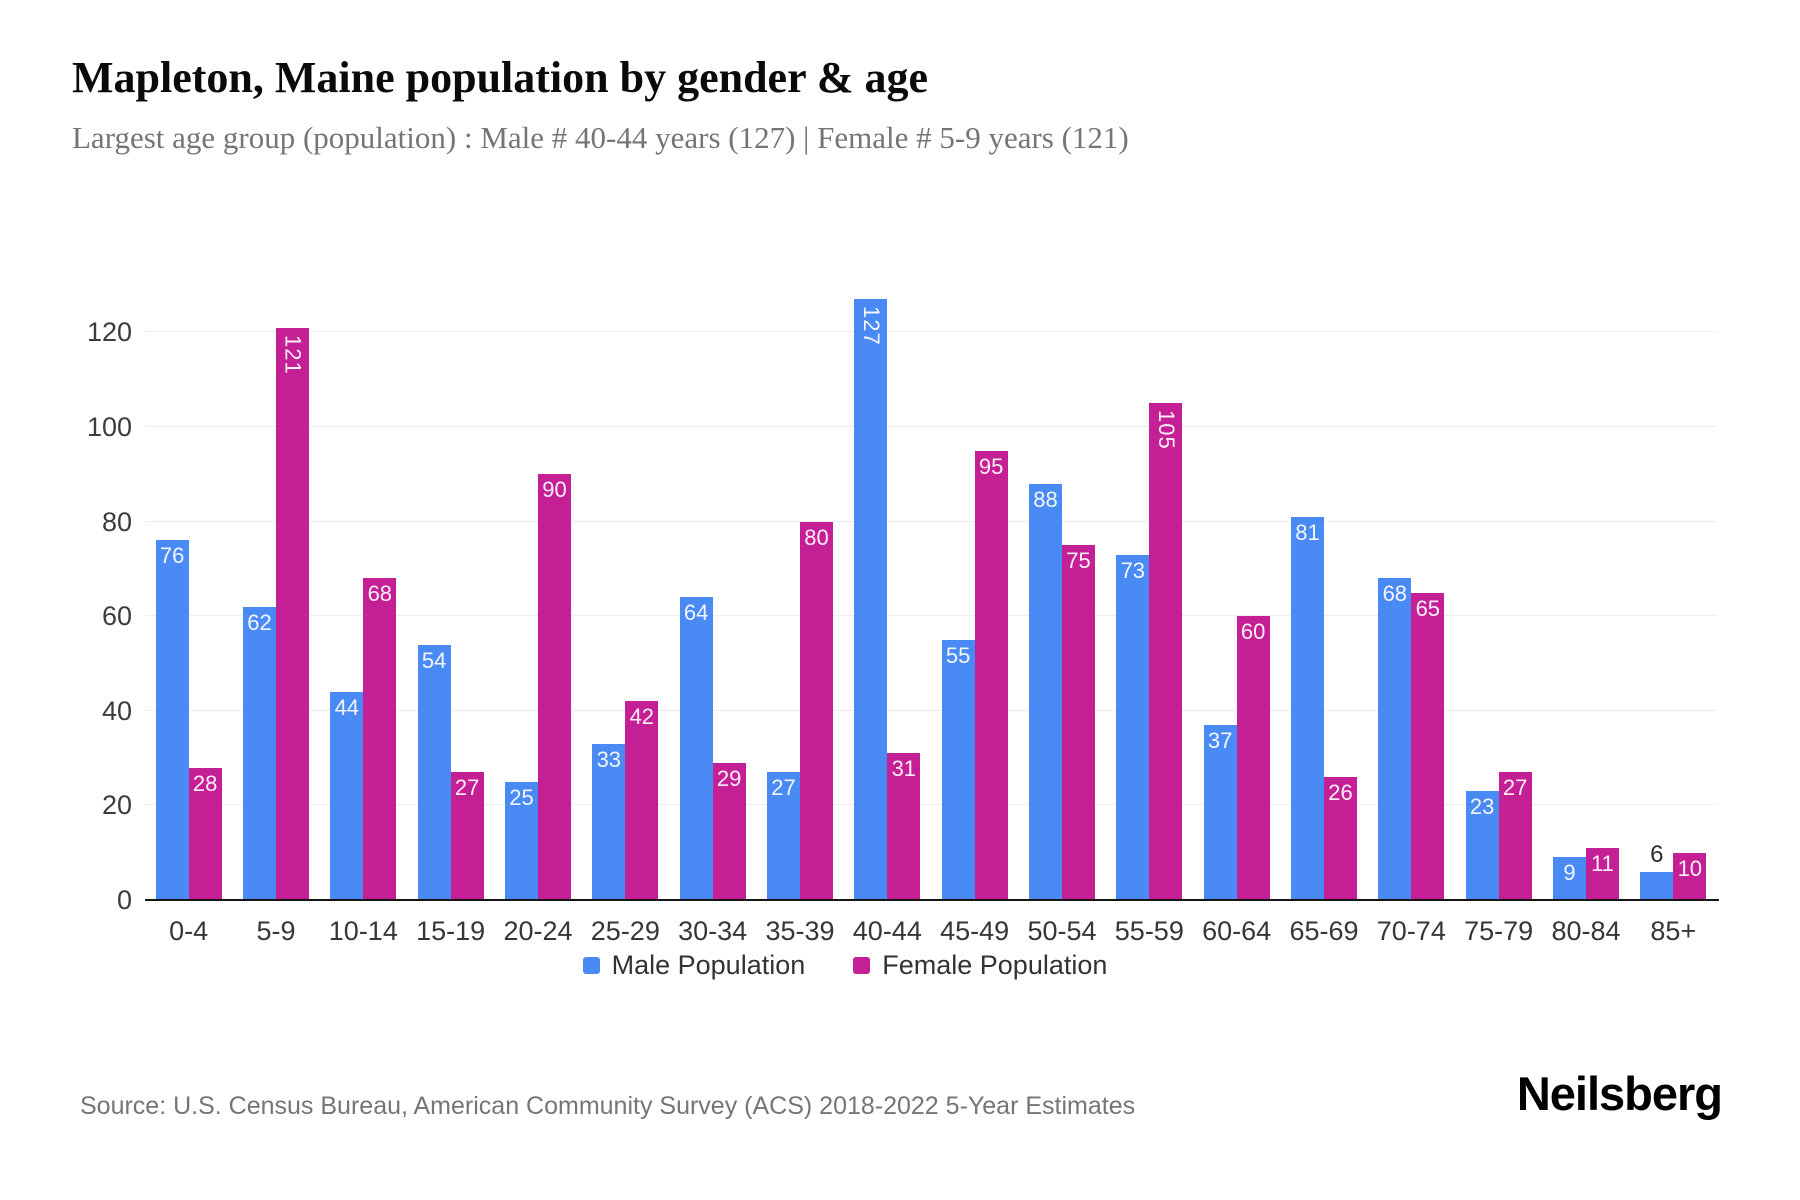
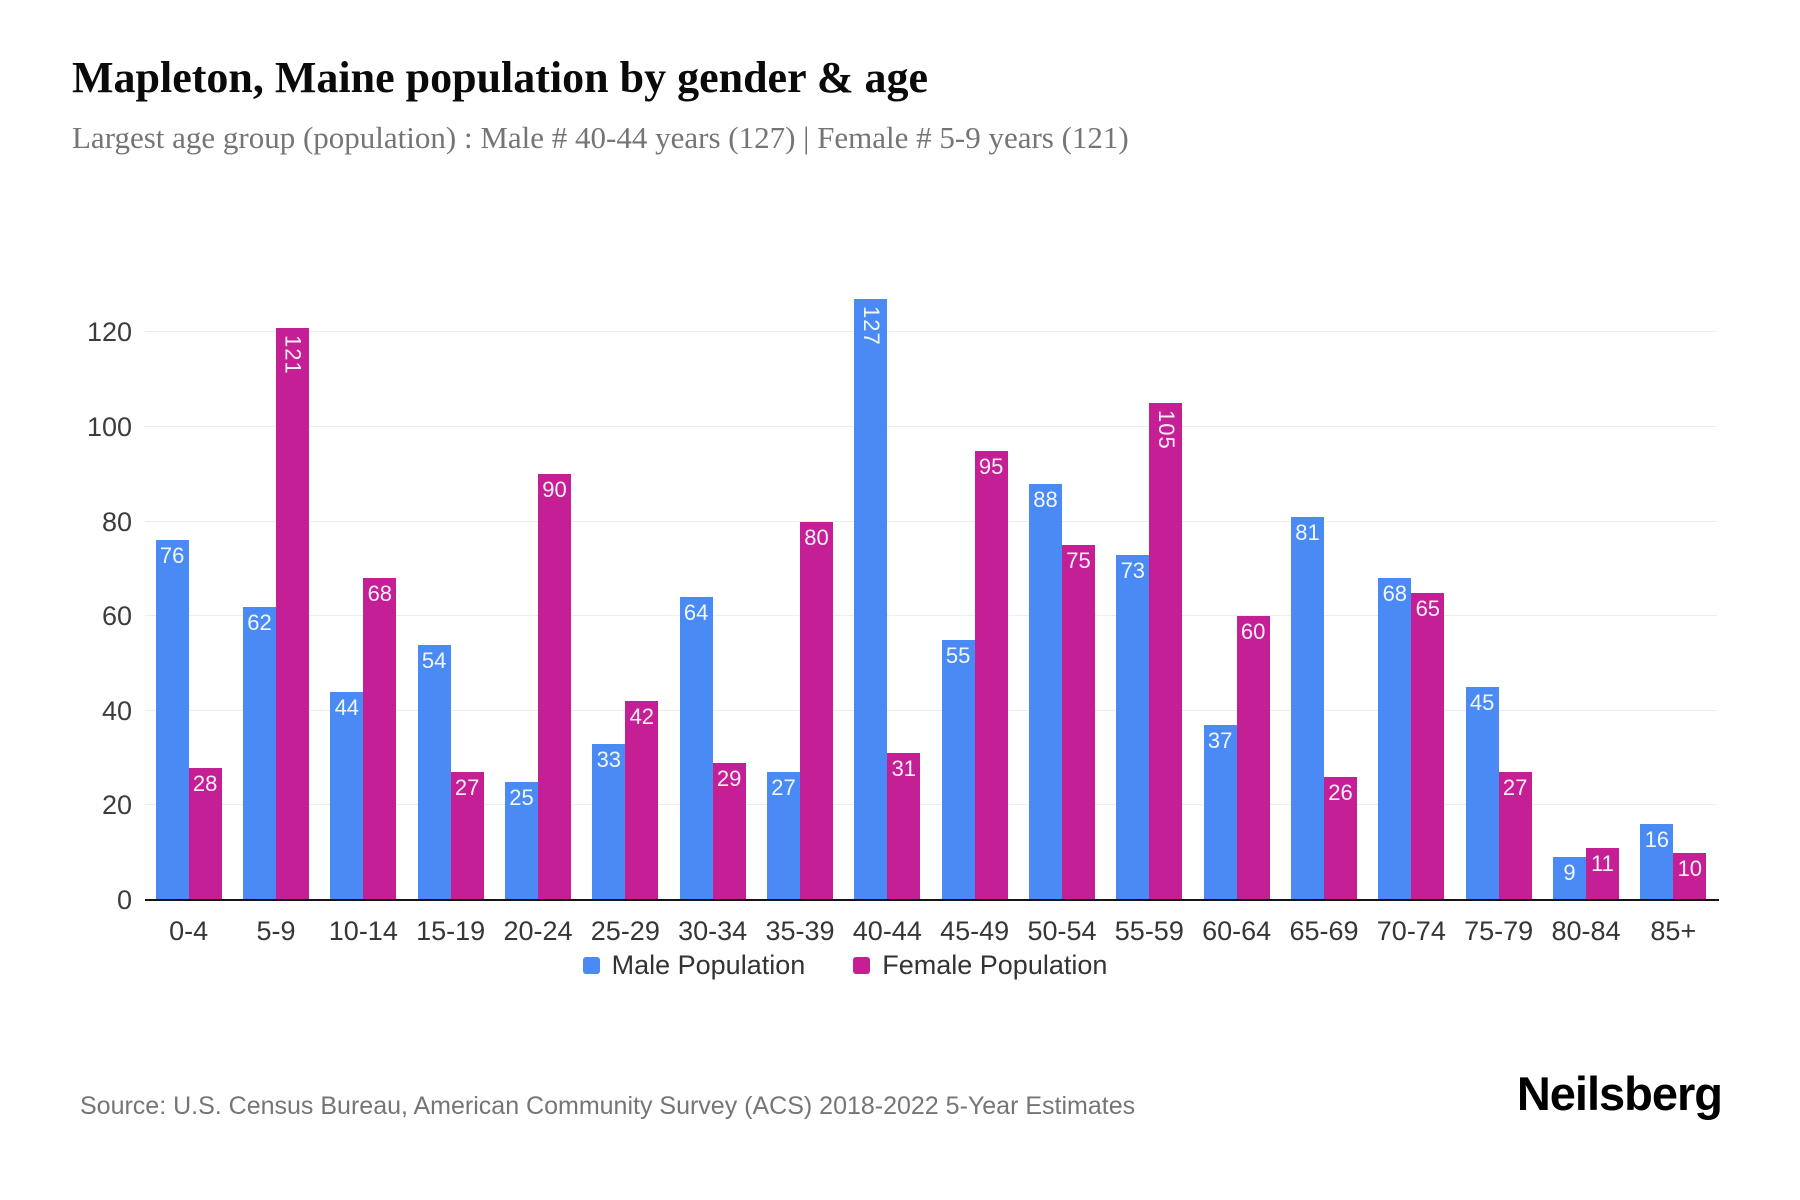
Male Population/75-79: 23 -> 45
Male Population/85+: 6 -> 16
